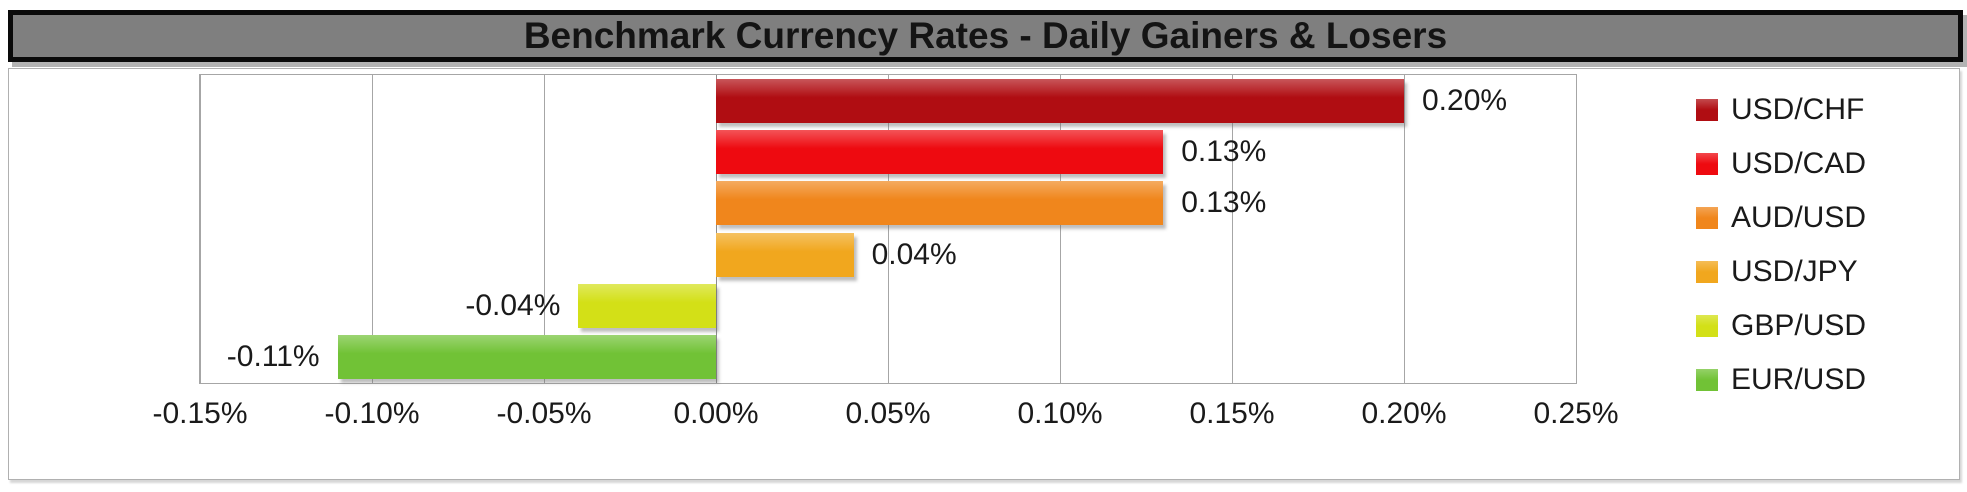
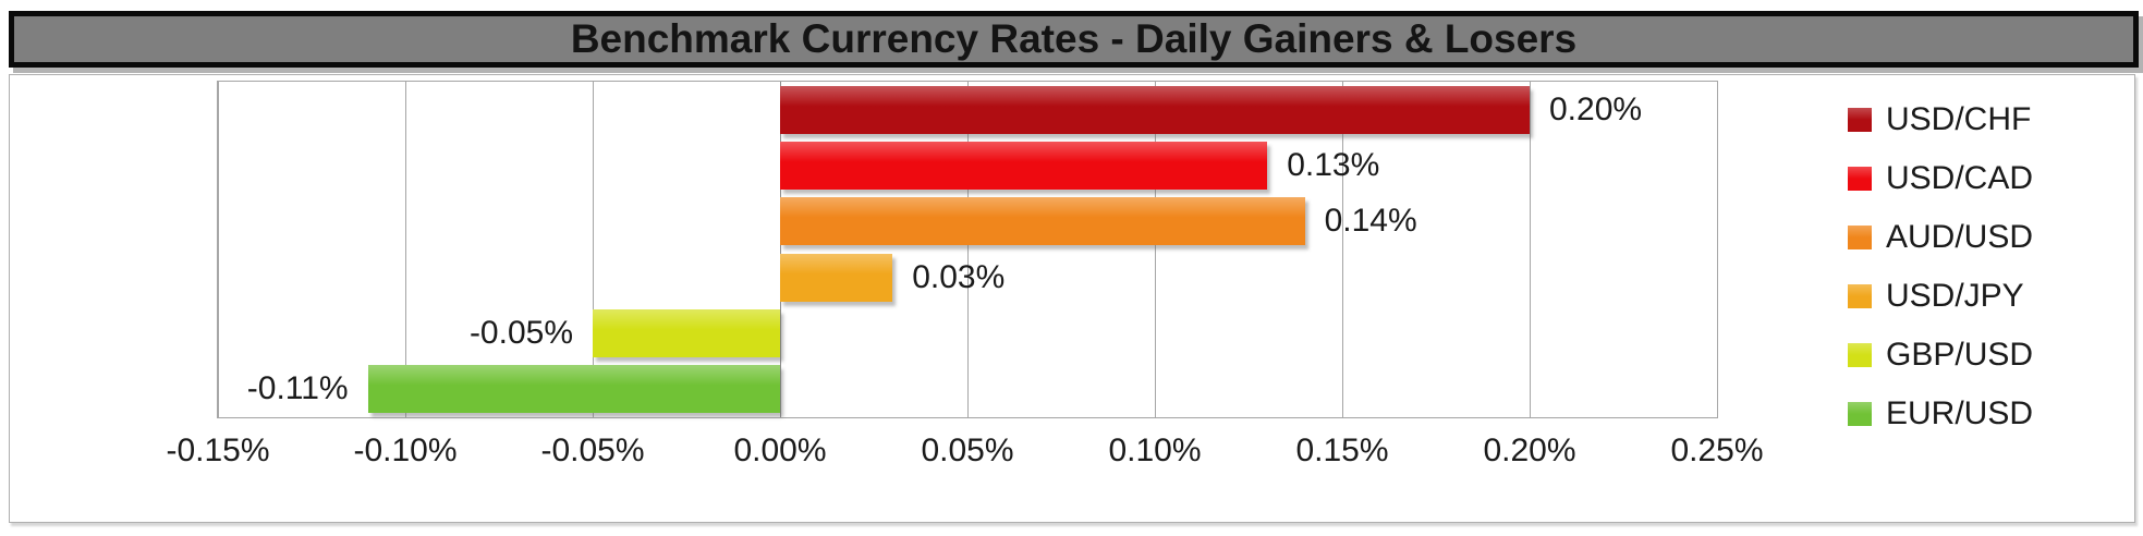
AUD/USD: 0.13% -> 0.14%
USD/JPY: 0.04% -> 0.03%
GBP/USD: -0.04% -> -0.05%
